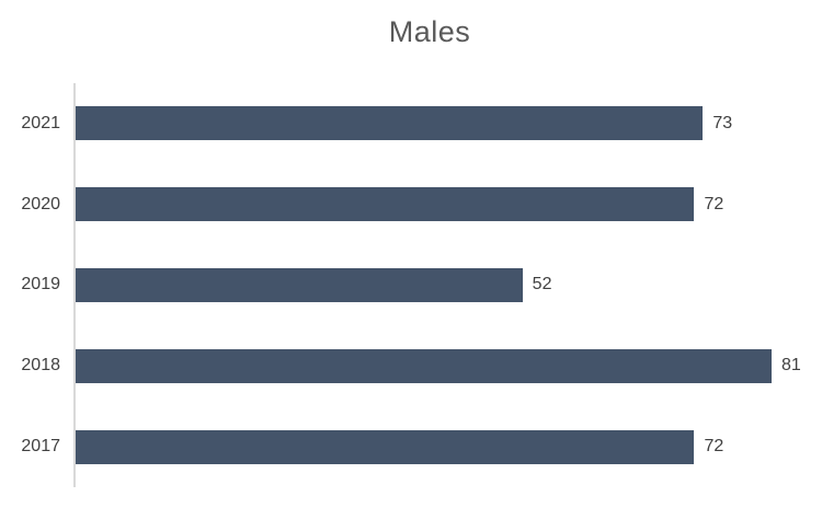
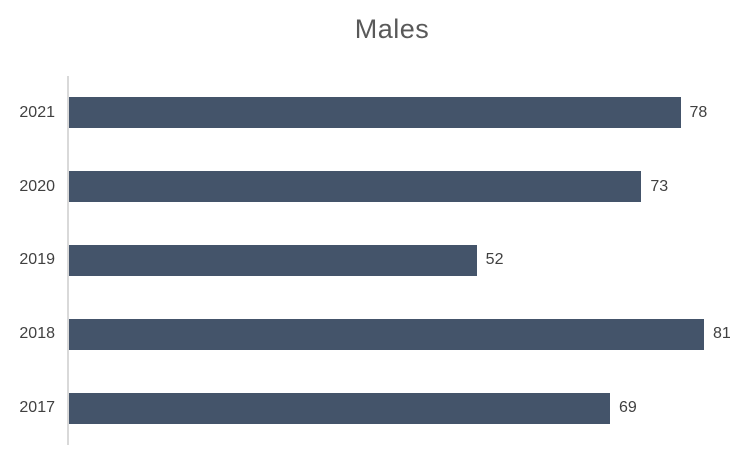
2021: 73 -> 78
2020: 72 -> 73
2017: 72 -> 69
